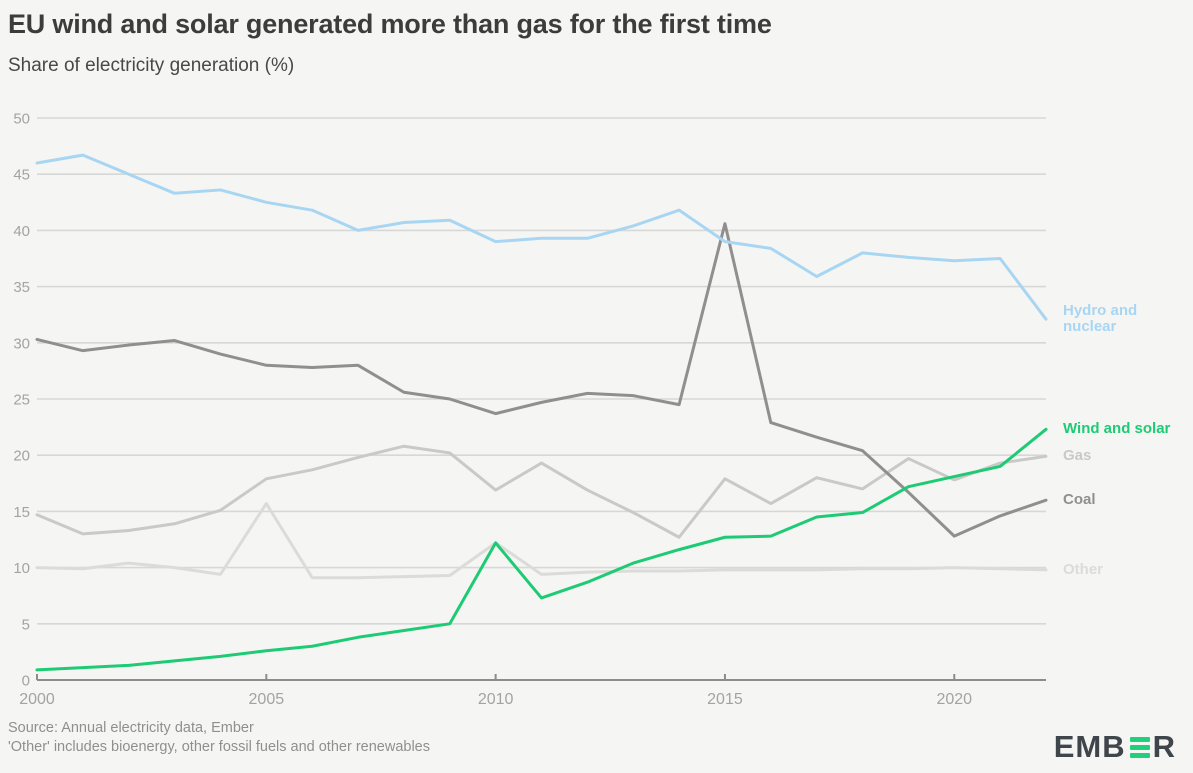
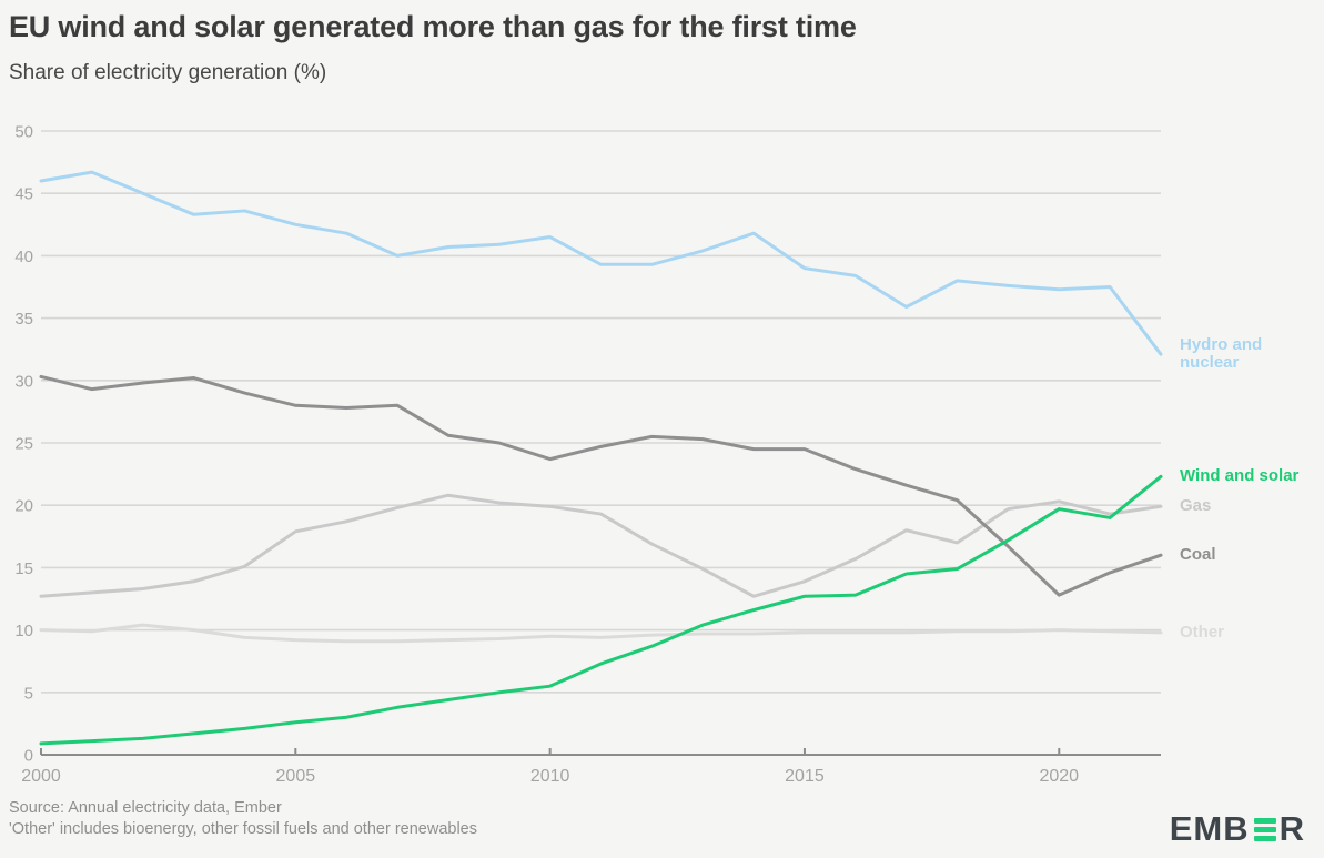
Gas/2000: 14.7 -> 12.7
Other/2005: 15.7 -> 9.2
Hydro and nuclear/2010: 39.0 -> 41.5
Wind and solar/2010: 12.2 -> 5.5
Gas/2010: 16.9 -> 19.9
Other/2010: 12.2 -> 9.5
Gas/2015: 17.9 -> 13.9
Coal/2015: 40.6 -> 24.5
Wind and solar/2020: 18.1 -> 19.7
Gas/2020: 17.8 -> 20.3
